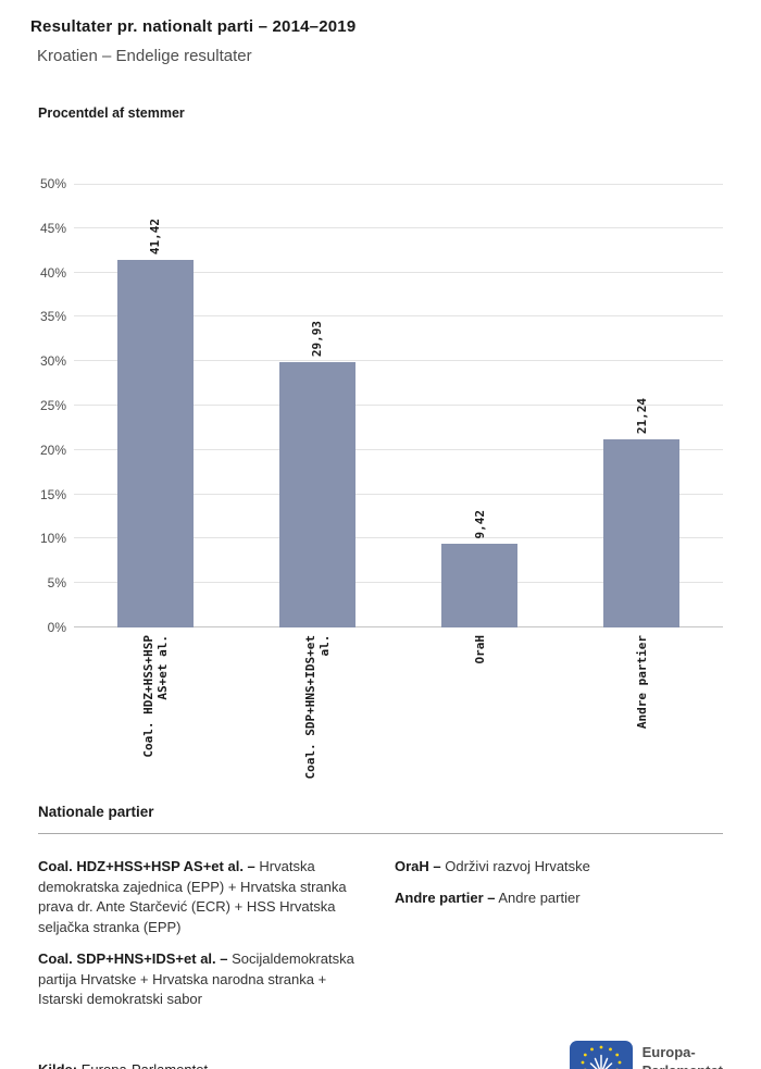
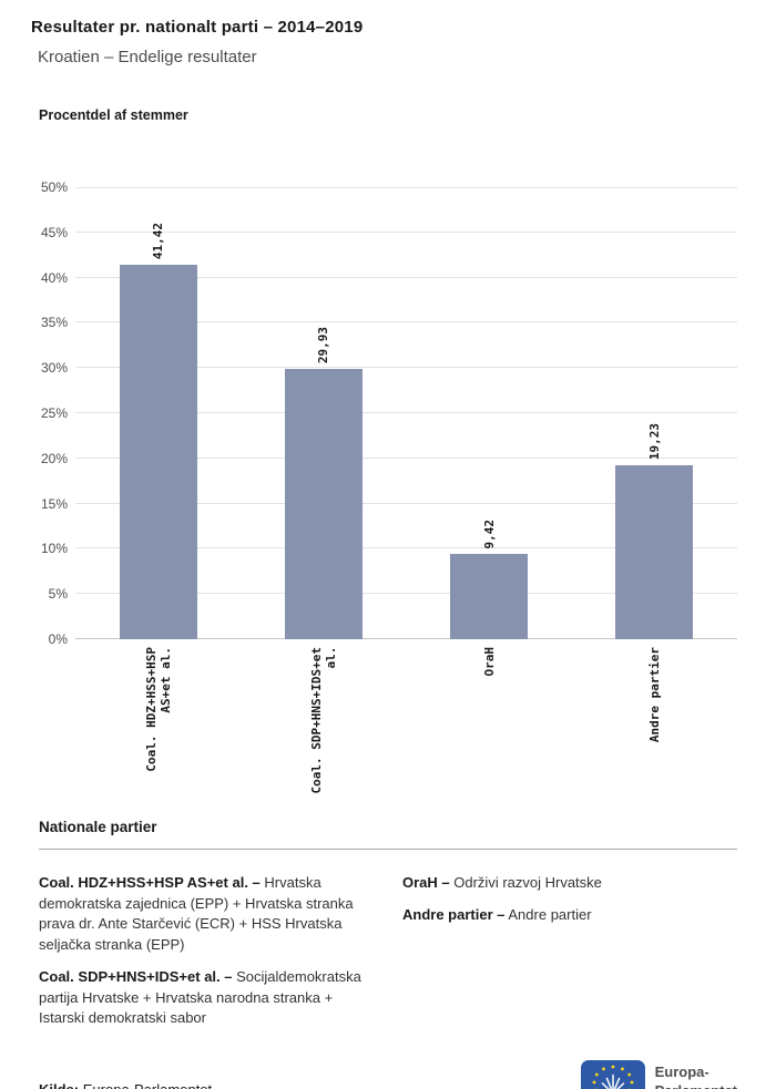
Andre partier: 21,24 -> 19,23
